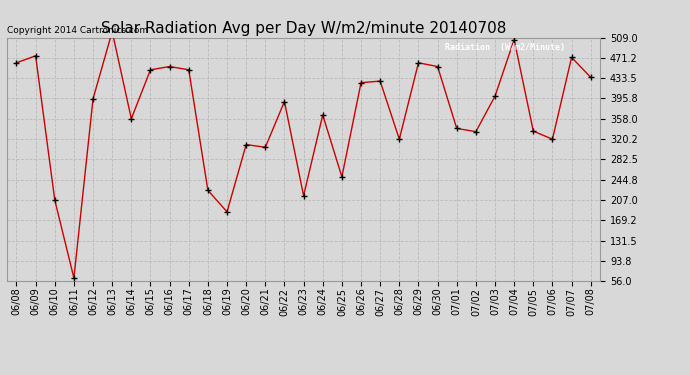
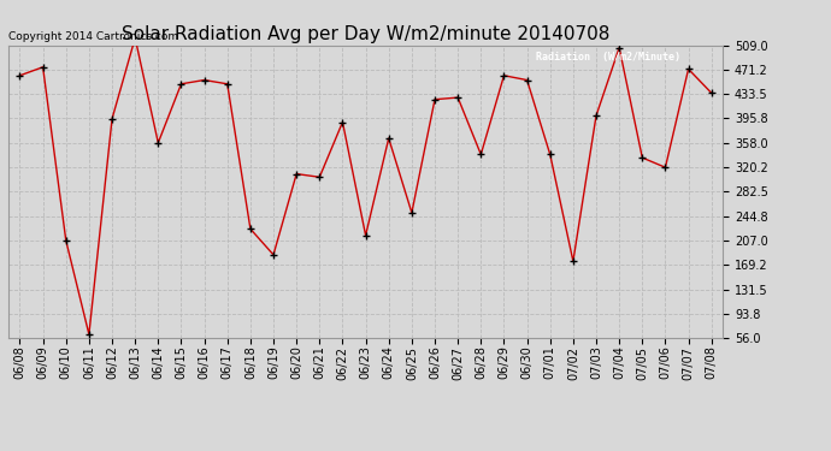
06/28: 320 -> 340
07/02: 334 -> 175
